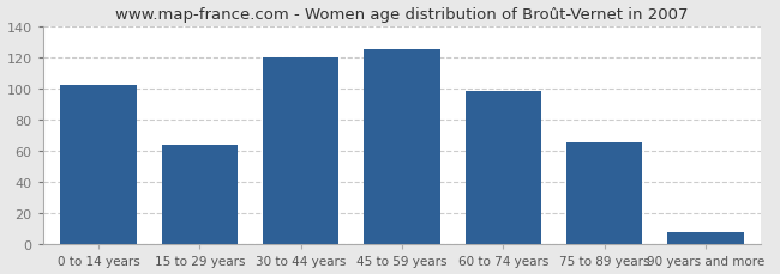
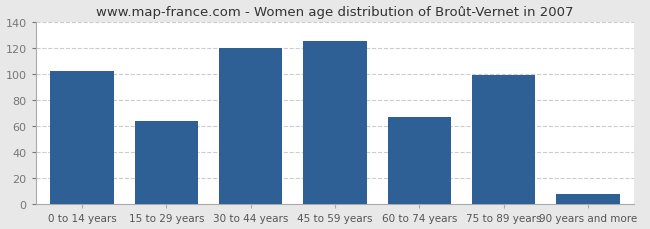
60 to 74 years: 98 -> 67
75 to 89 years: 65 -> 99
